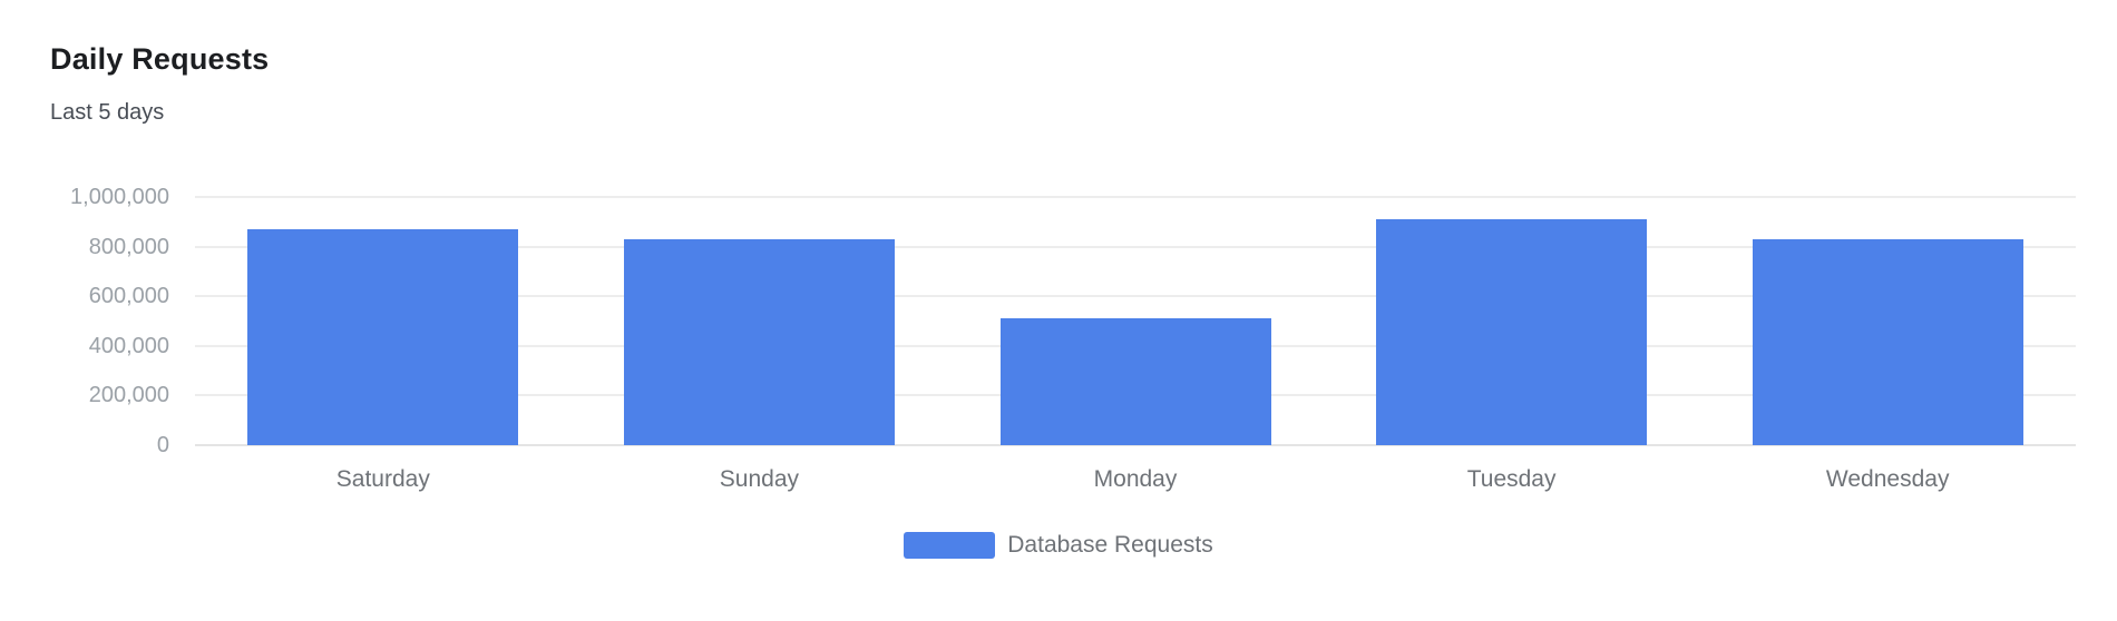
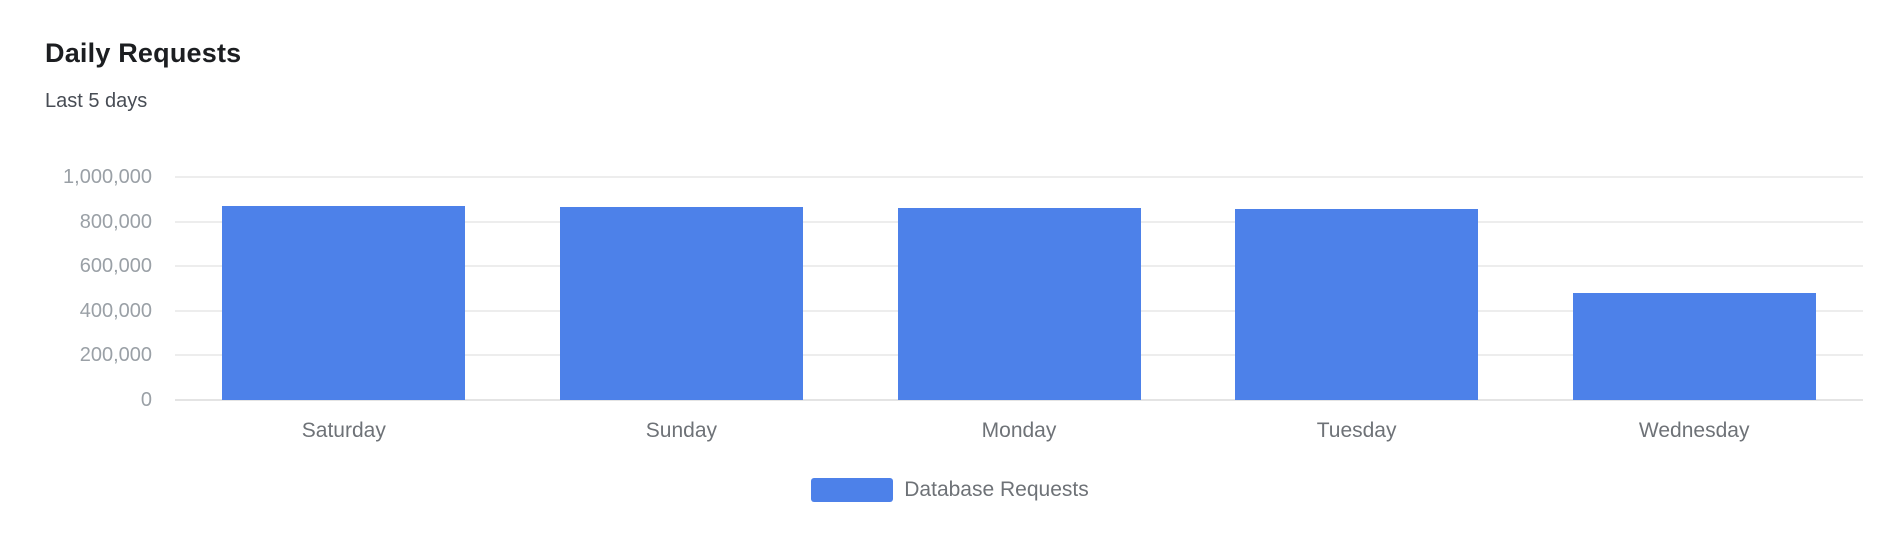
Sunday: 830000 -> 870000
Monday: 510000 -> 860000
Tuesday: 910000 -> 860000
Wednesday: 830000 -> 480000
